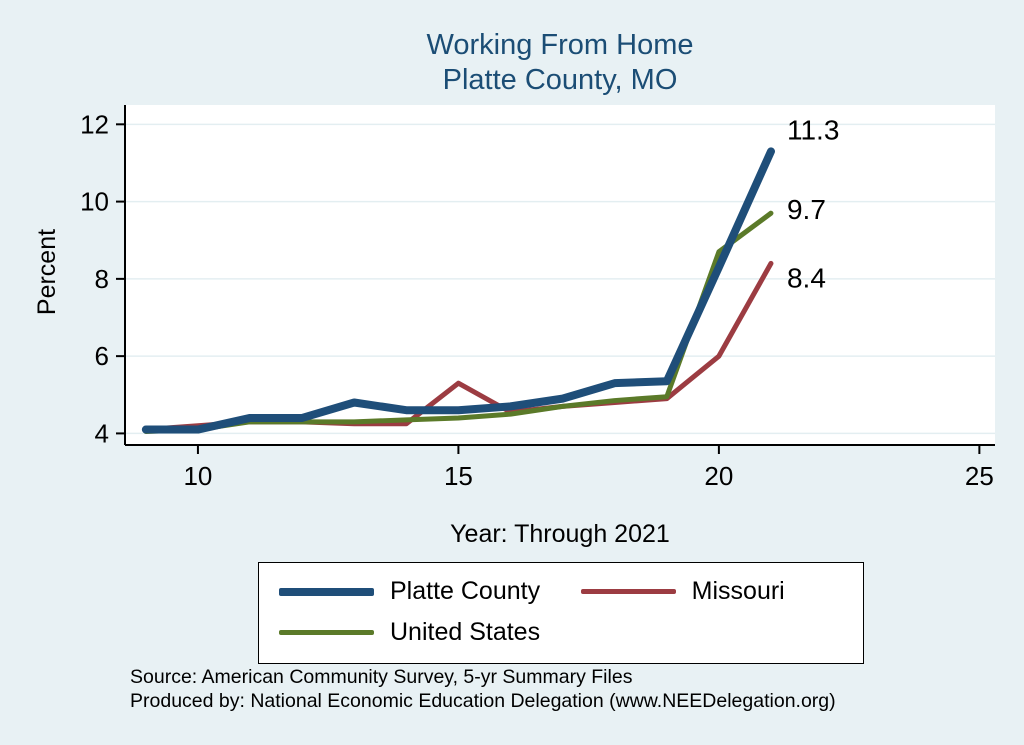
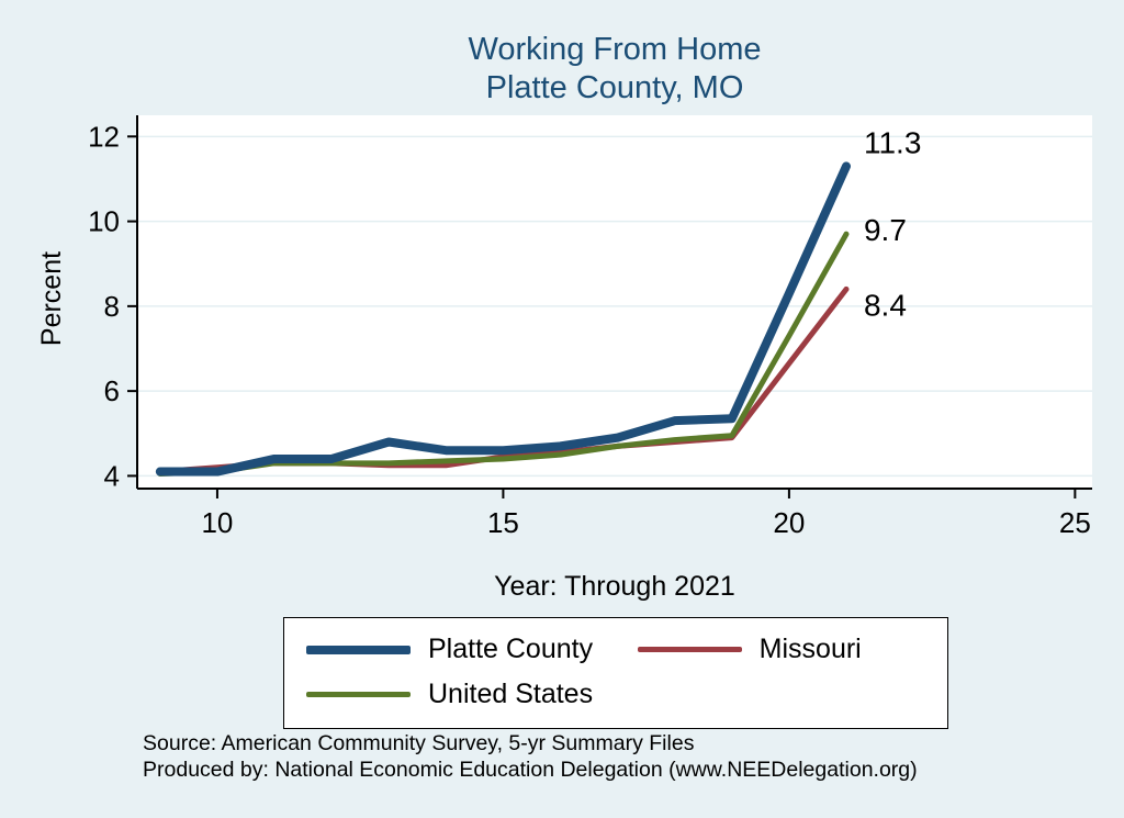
Missouri/15: 5.3 -> 4.5
Missouri/20: 6.0 -> 6.7
United States/20: 8.7 -> 7.3
